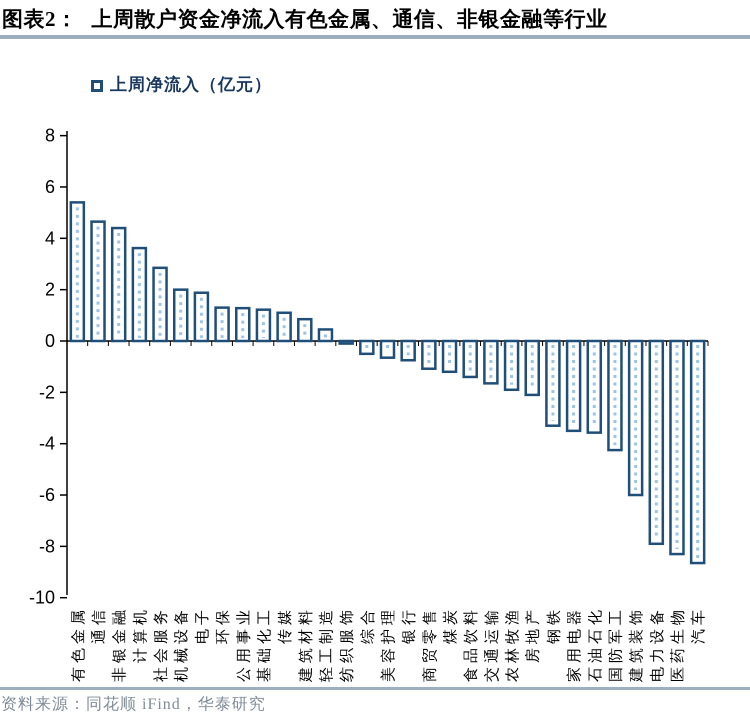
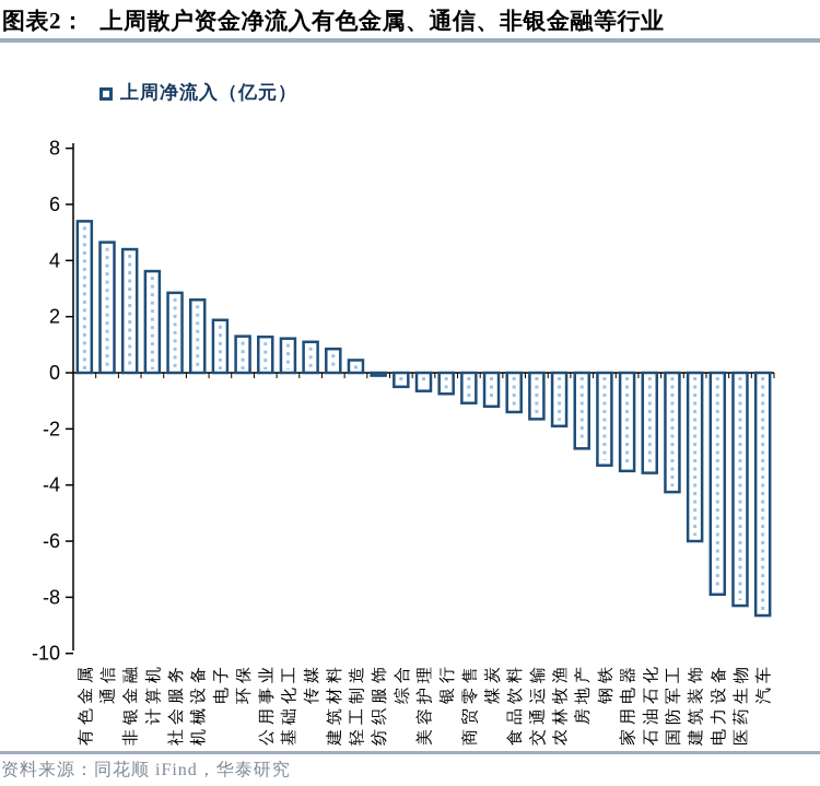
机械设备: 2.0 -> 2.6
房地产: -2.1 -> -2.7
